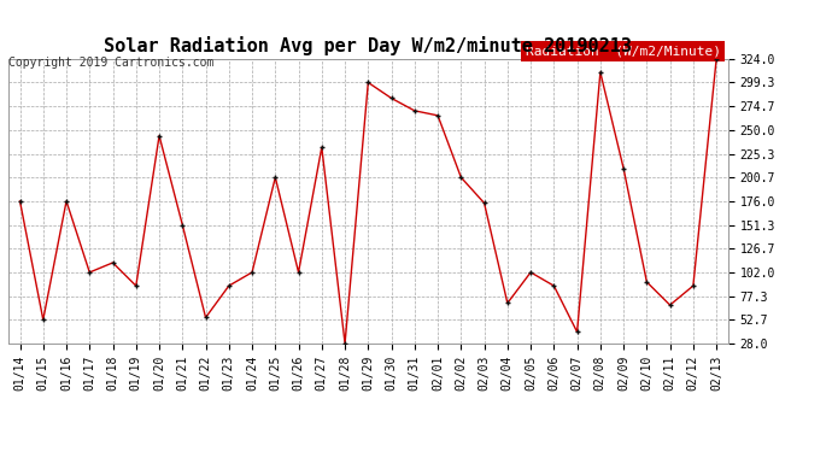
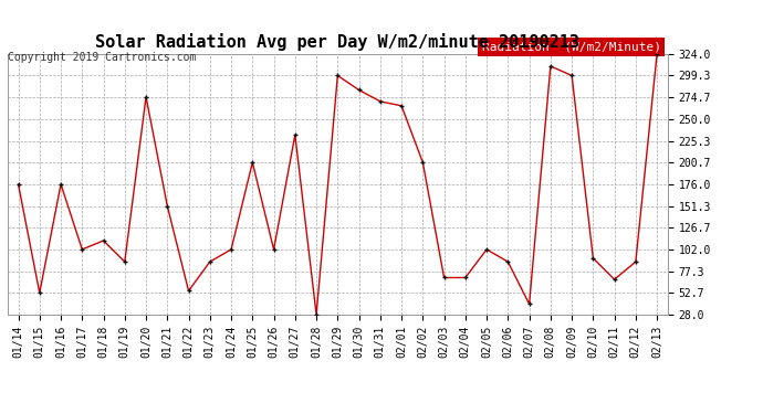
01/20: 244 -> 275
02/03: 174 -> 70
02/09: 210 -> 299
